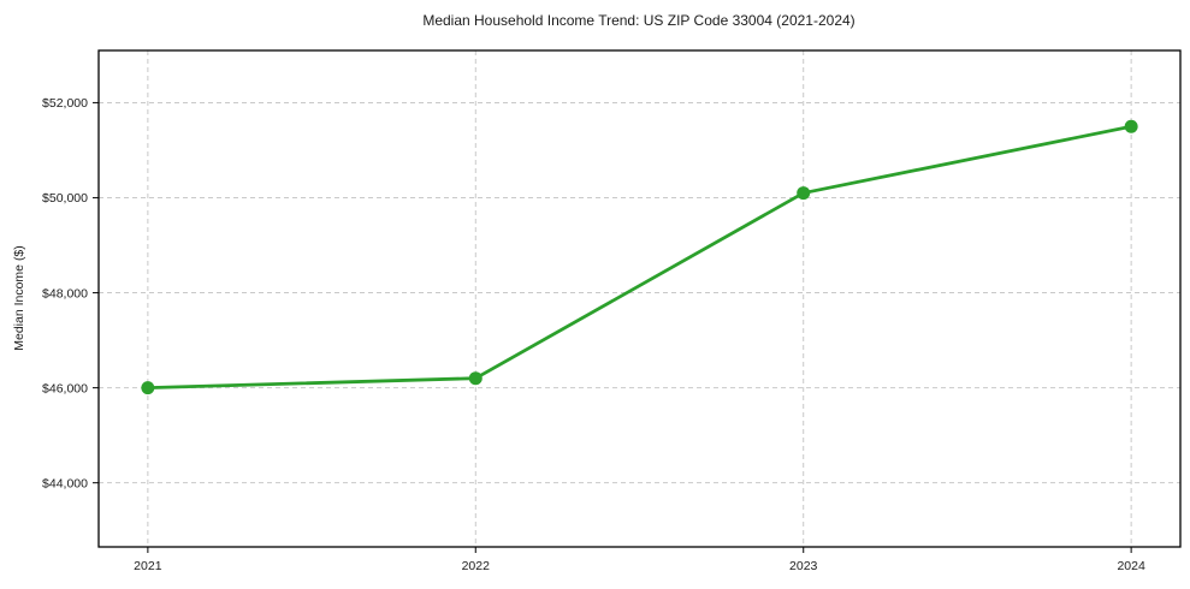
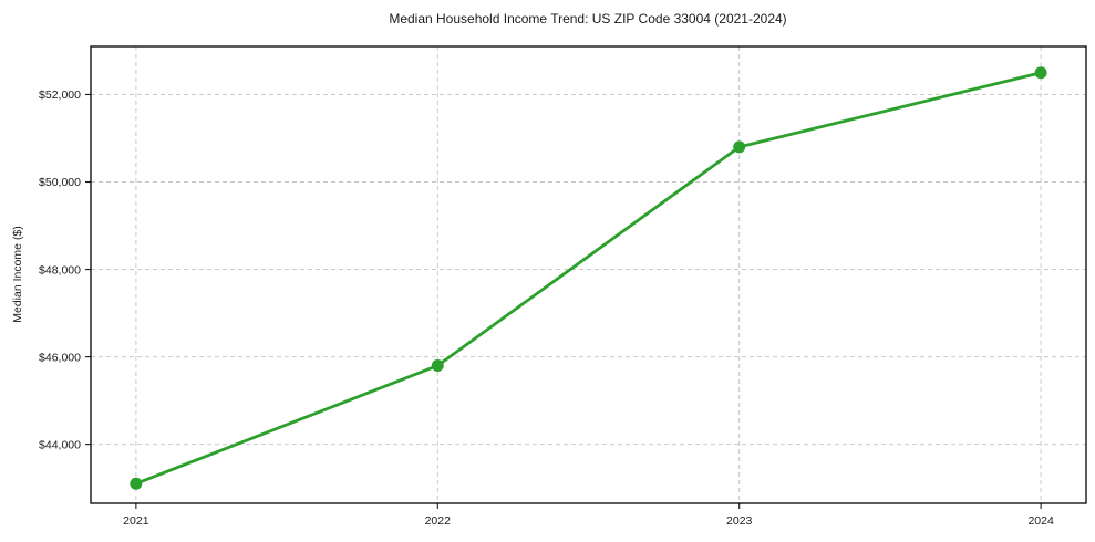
2021: $46000 -> $43100
2022: $46200 -> $45800
2023: $50100 -> $50800
2024: $51500 -> $52500
